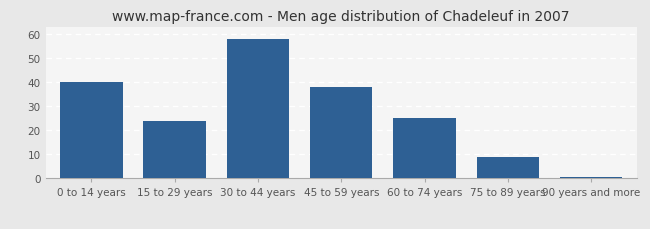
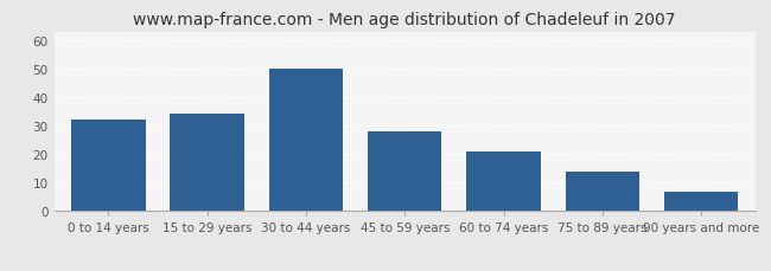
0 to 14 years: 40.0 -> 32.0
15 to 29 years: 24.0 -> 34.0
30 to 44 years: 58.0 -> 50.0
45 to 59 years: 38.0 -> 28.0
60 to 74 years: 25.0 -> 21.0
75 to 89 years: 9.0 -> 14.0
90 years and more: 0.5 -> 7.0
